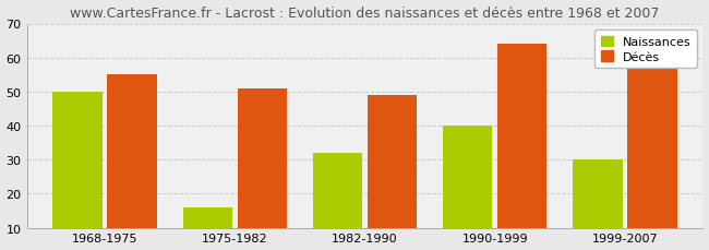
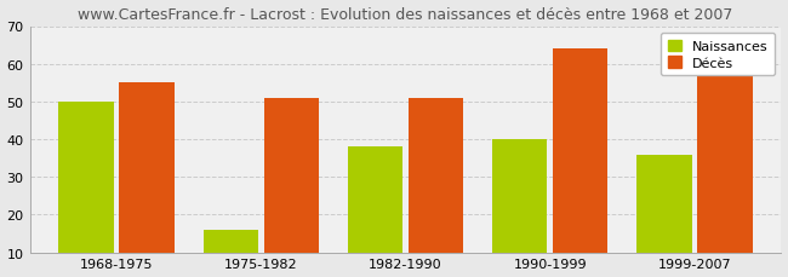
Naissances/1982-1990: 32 -> 38
Décès/1982-1990: 49 -> 51
Naissances/1999-2007: 30 -> 36
